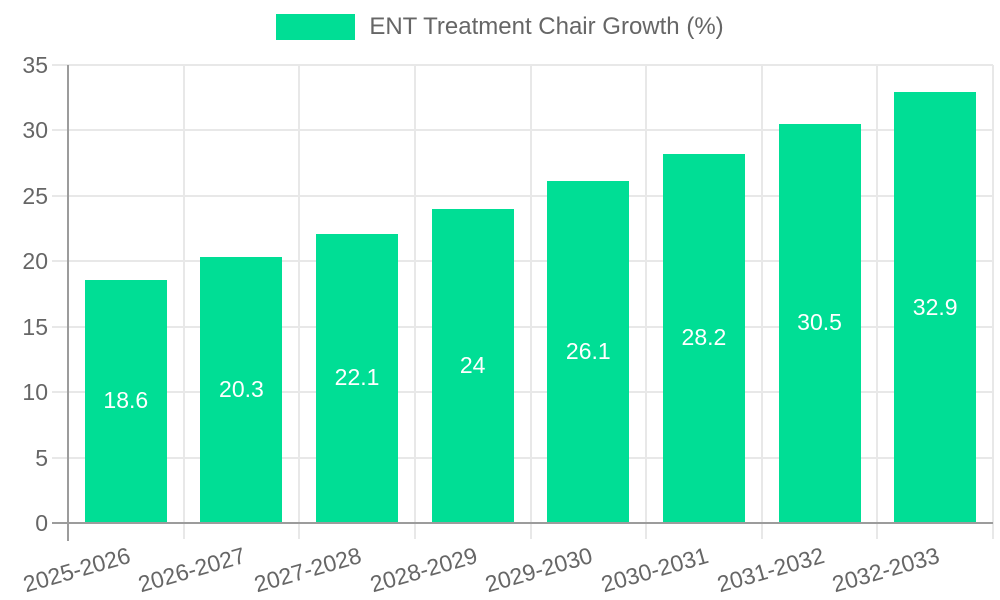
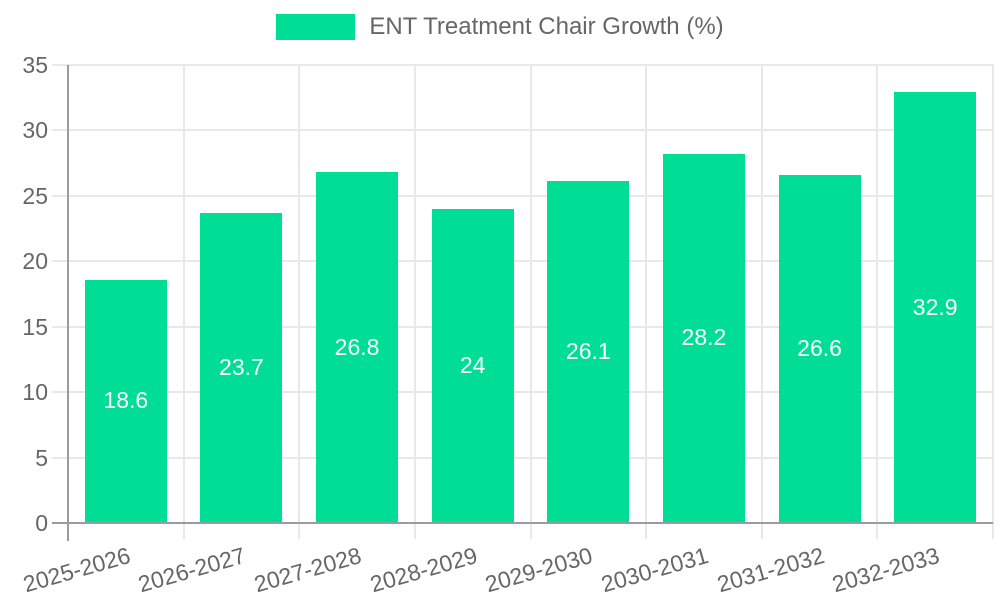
2026-2027: 20.3 -> 23.7
2027-2028: 22.1 -> 26.8
2031-2032: 30.5 -> 26.6
